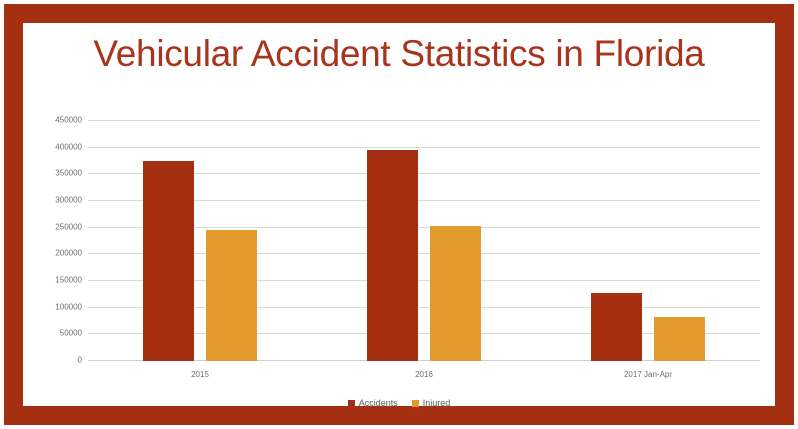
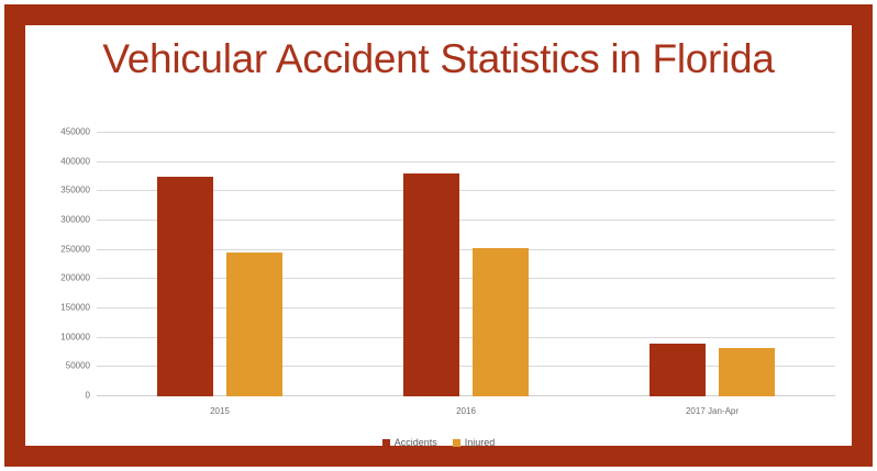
Accidents/2016: 400000 -> 380000
Accidents/2017 Jan-Apr: 130000 -> 90000
